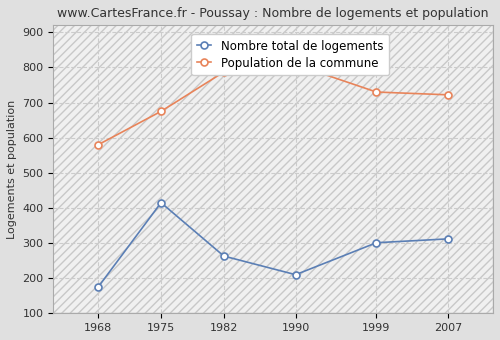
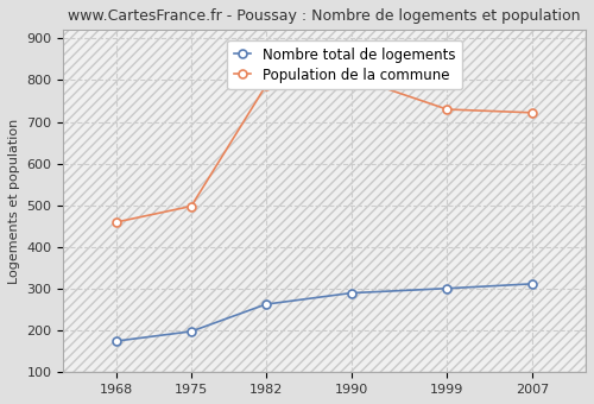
Population de la commune/1968: 580 -> 460
Nombre total de logements/1975: 415 -> 198
Population de la commune/1975: 675 -> 498
Nombre total de logements/1990: 210 -> 290
